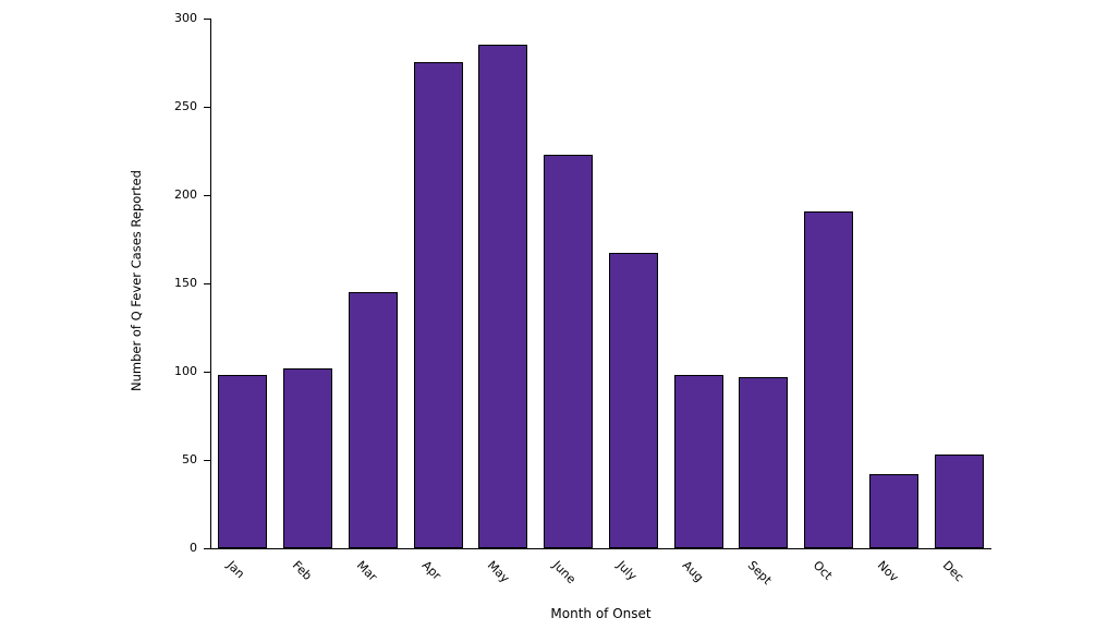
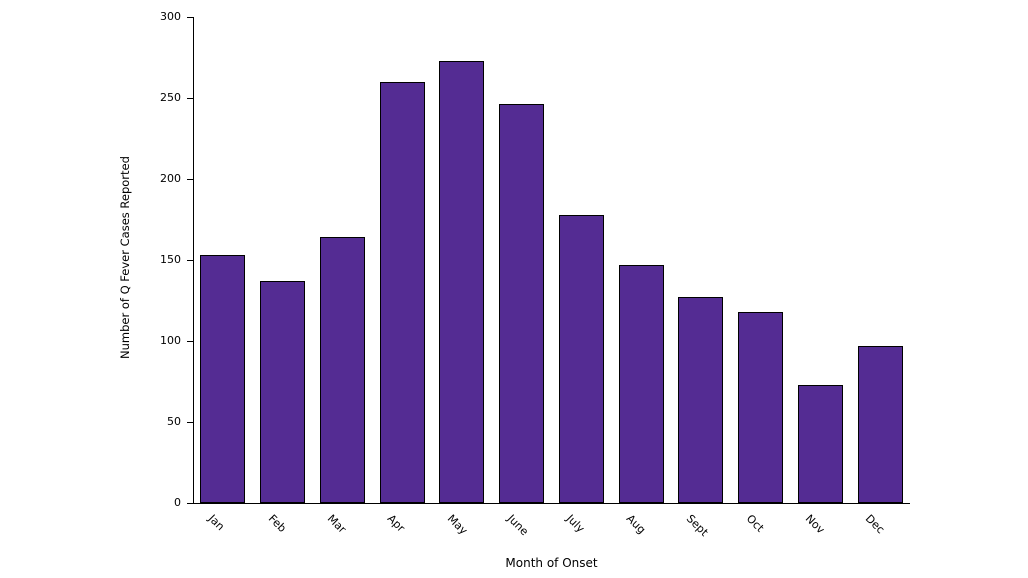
Jan: 98 -> 153
Feb: 102 -> 137
Mar: 145 -> 164
Apr: 275 -> 260
May: 285 -> 273
June: 223 -> 246
July: 167 -> 178
Aug: 98 -> 147
Sept: 97 -> 127
Oct: 191 -> 118
Nov: 42 -> 73
Dec: 53 -> 97
